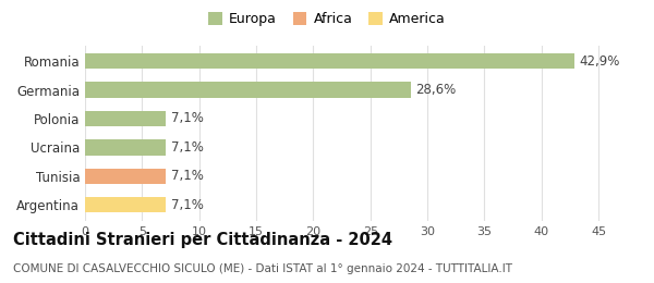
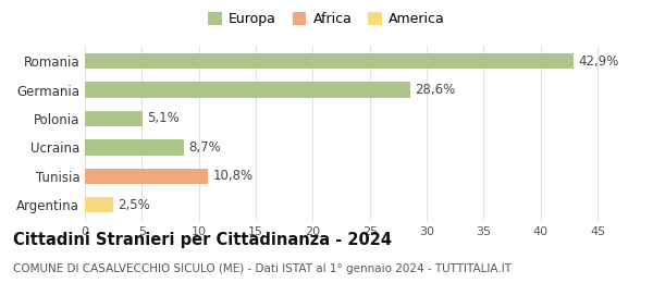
Polonia: 7,1% -> 5,1%
Ucraina: 7,1% -> 8,7%
Tunisia: 7,1% -> 10,8%
Argentina: 7,1% -> 2,5%
